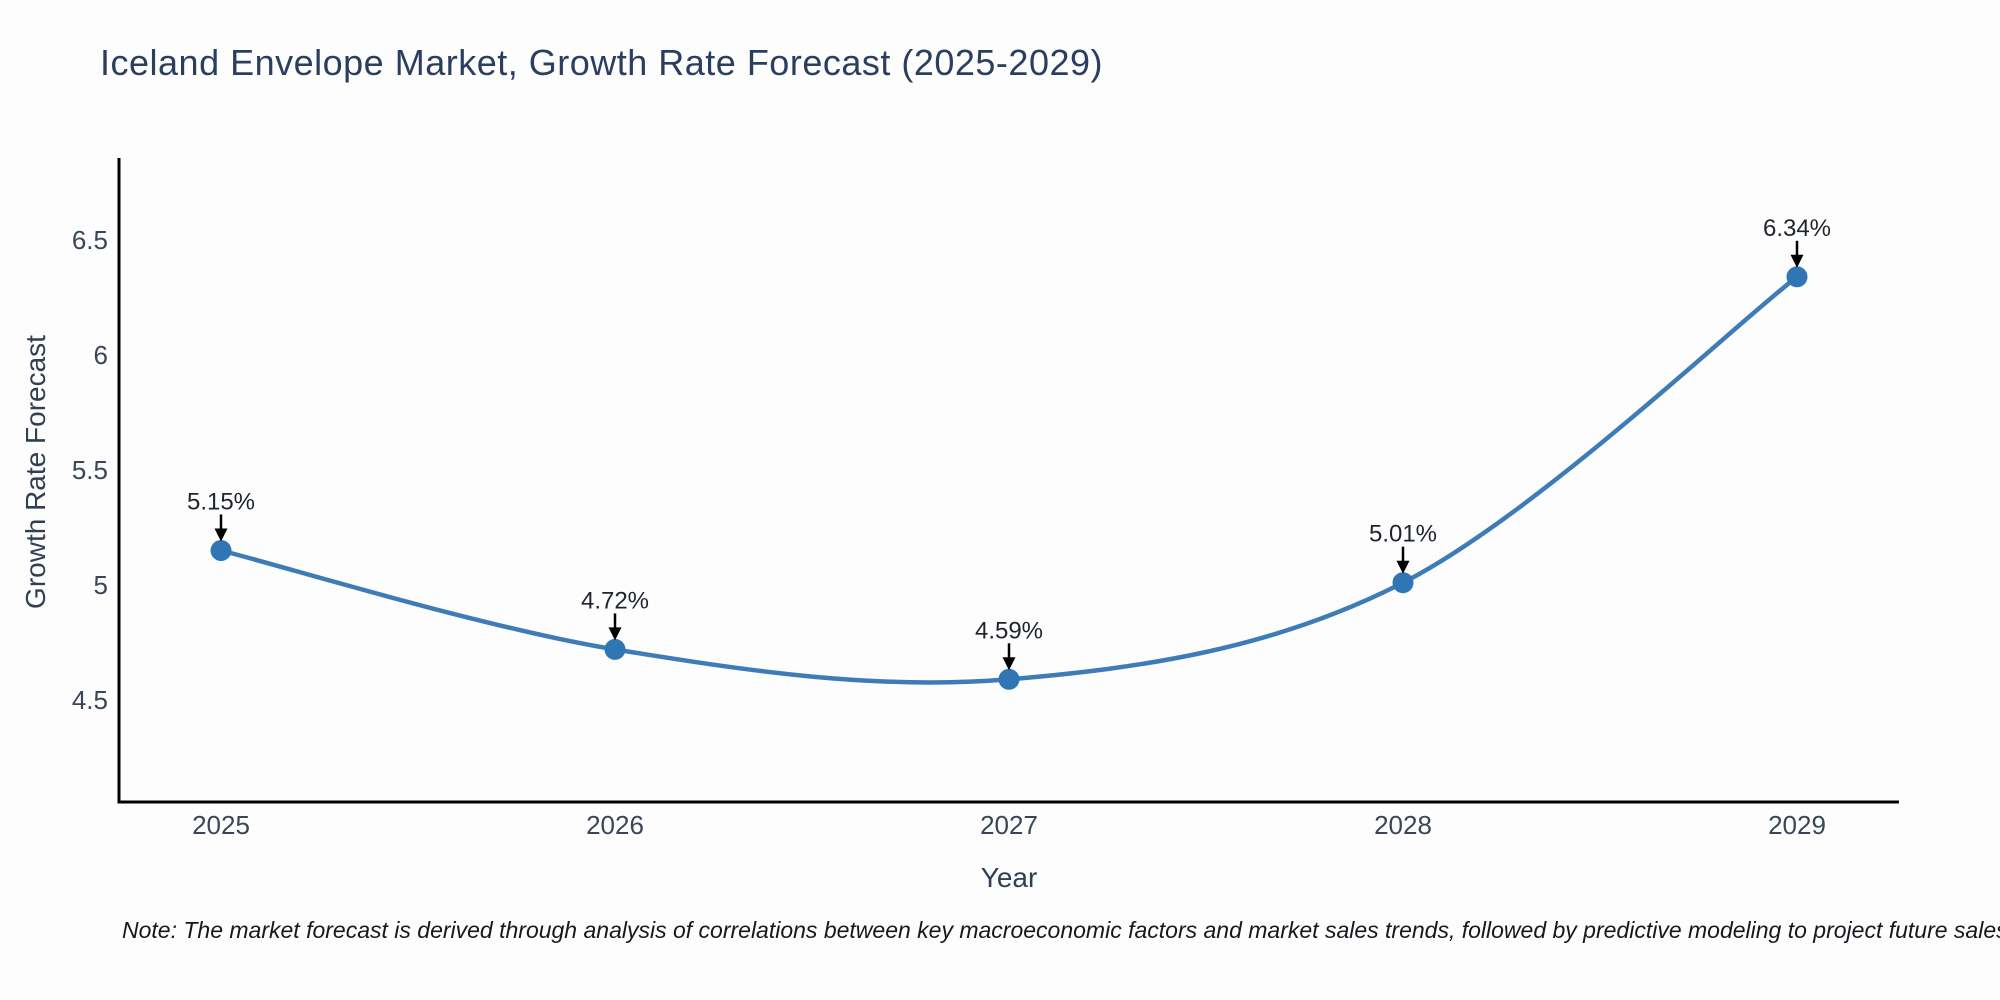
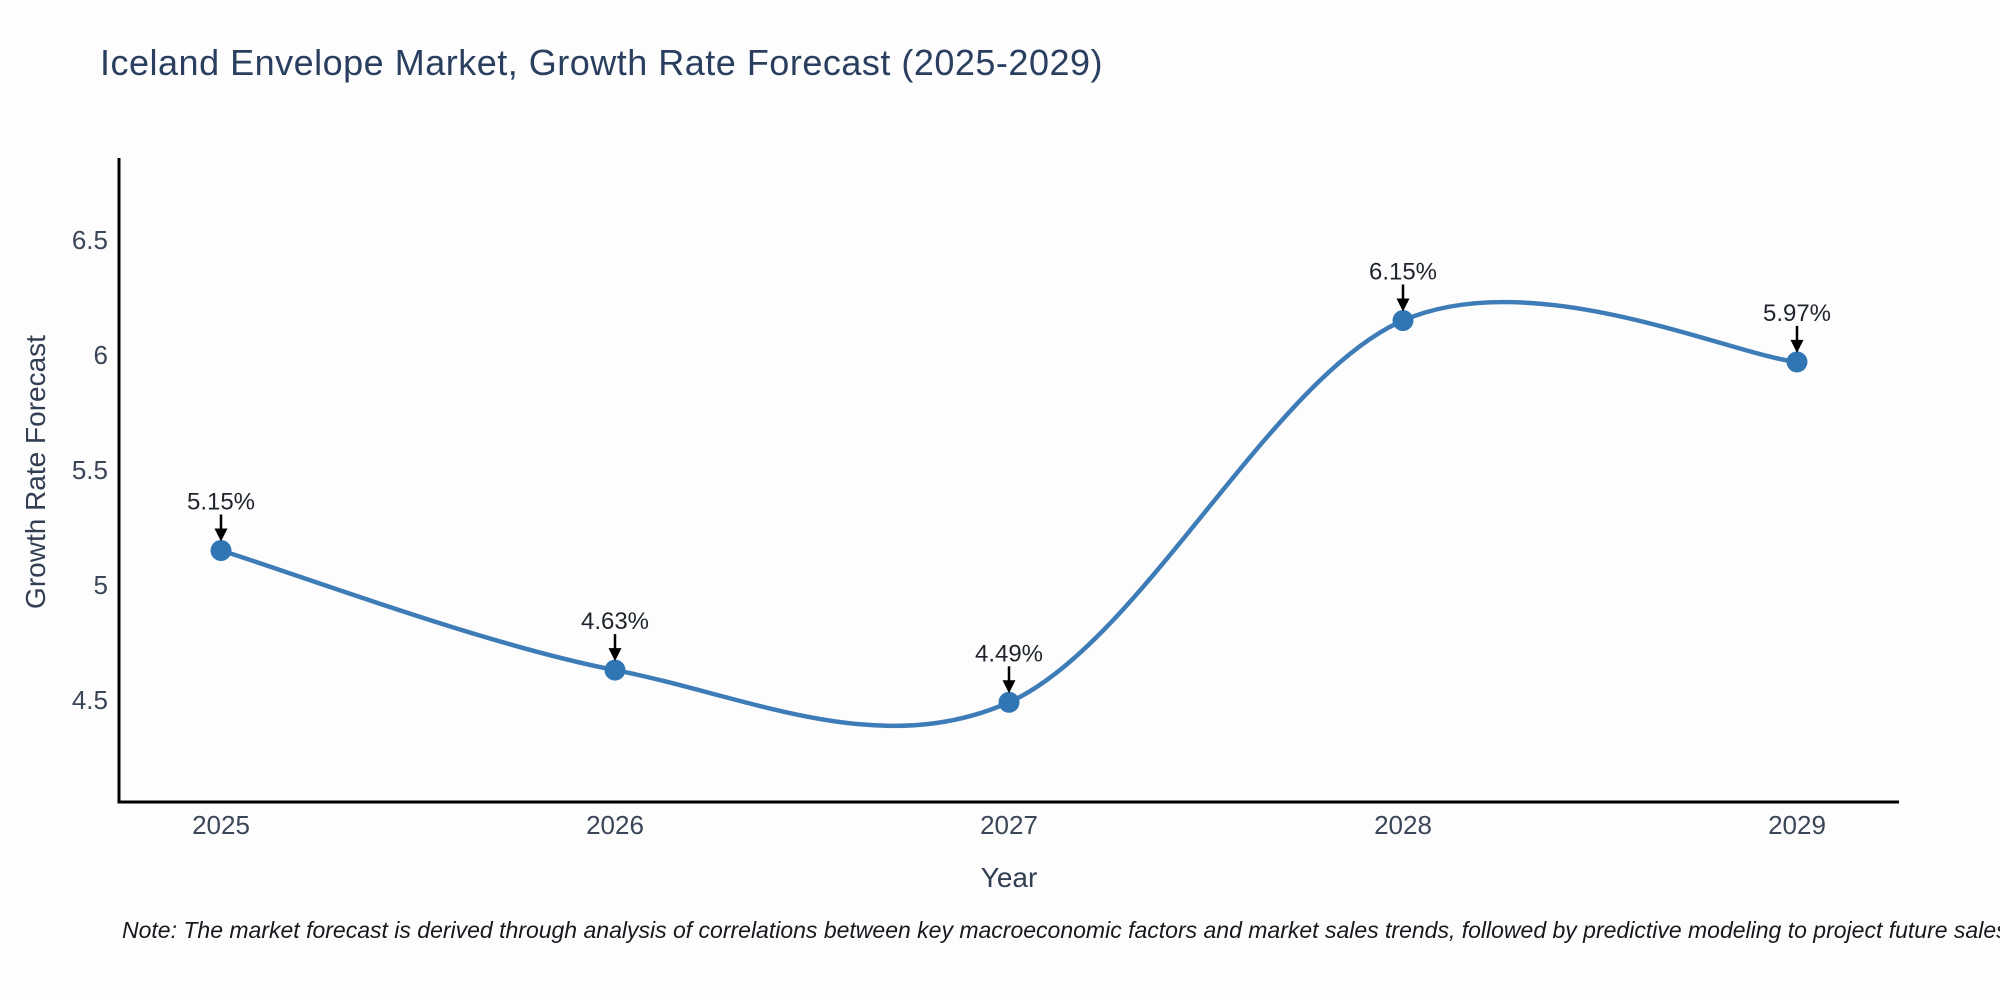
2026: 4.72% -> 4.63%
2027: 4.59% -> 4.49%
2028: 5.01% -> 6.15%
2029: 6.34% -> 5.97%
